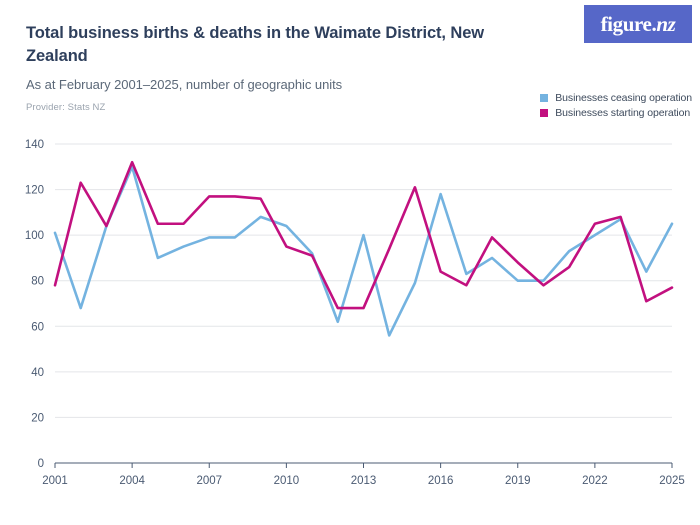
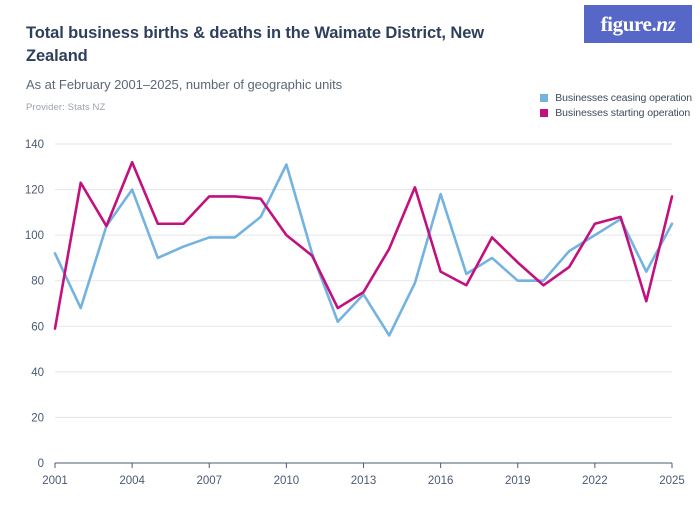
Businesses ceasing operation/2001: 101 -> 92
Businesses starting operation/2001: 78 -> 59
Businesses ceasing operation/2004: 130 -> 120
Businesses ceasing operation/2010: 104 -> 131
Businesses starting operation/2010: 95 -> 100
Businesses ceasing operation/2013: 100 -> 74
Businesses starting operation/2013: 68 -> 75
Businesses starting operation/2025: 77 -> 117
